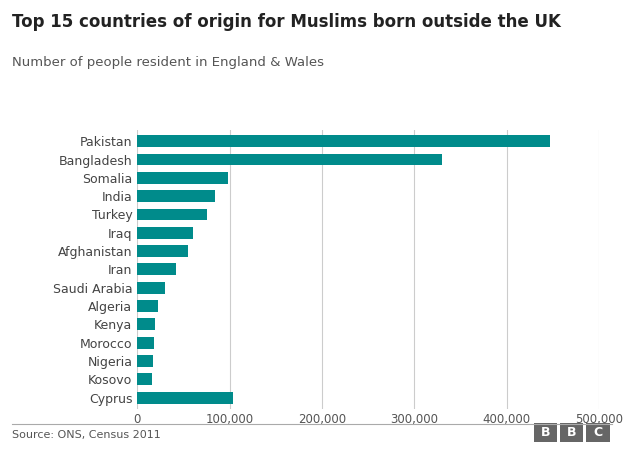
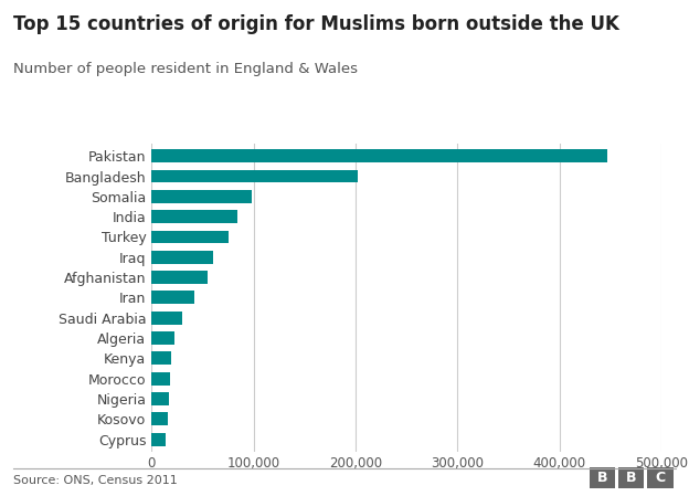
Bangladesh: 330,000 -> 202,000
Cyprus: 104,000 -> 14,000
